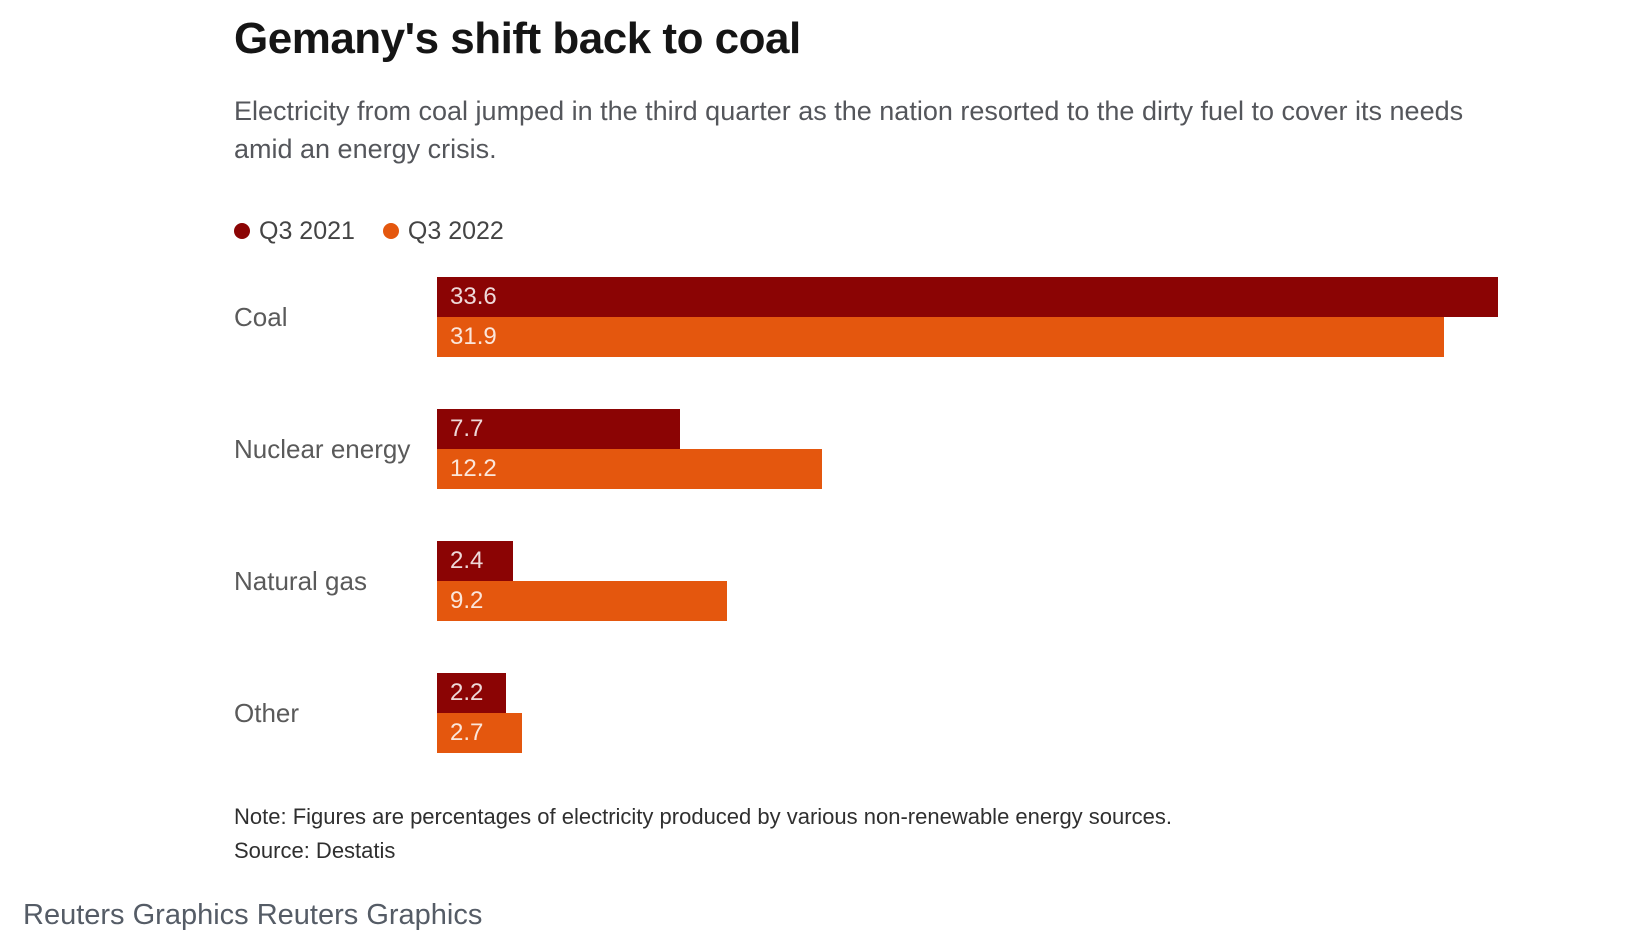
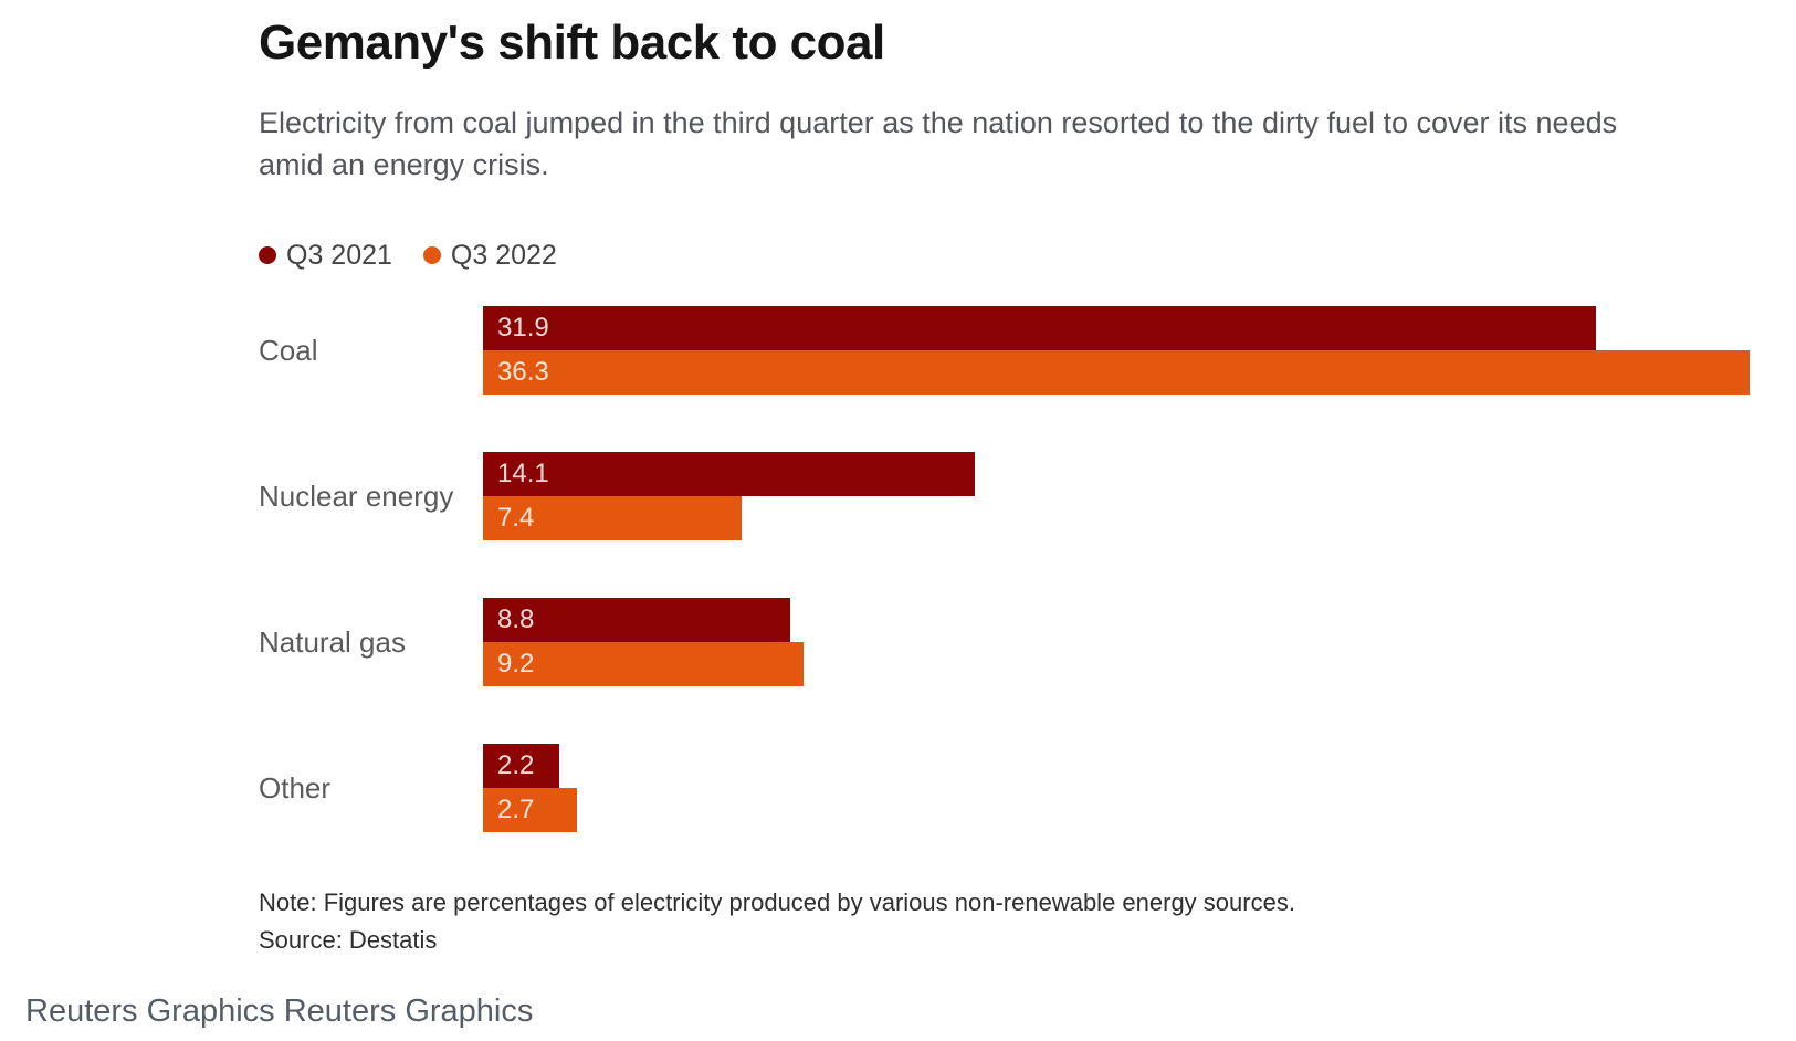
Q3 2021/Coal: 33.6 -> 31.9
Q3 2022/Coal: 31.9 -> 36.3
Q3 2021/Nuclear energy: 7.7 -> 14.1
Q3 2022/Nuclear energy: 12.2 -> 7.4
Q3 2021/Natural gas: 2.4 -> 8.8
